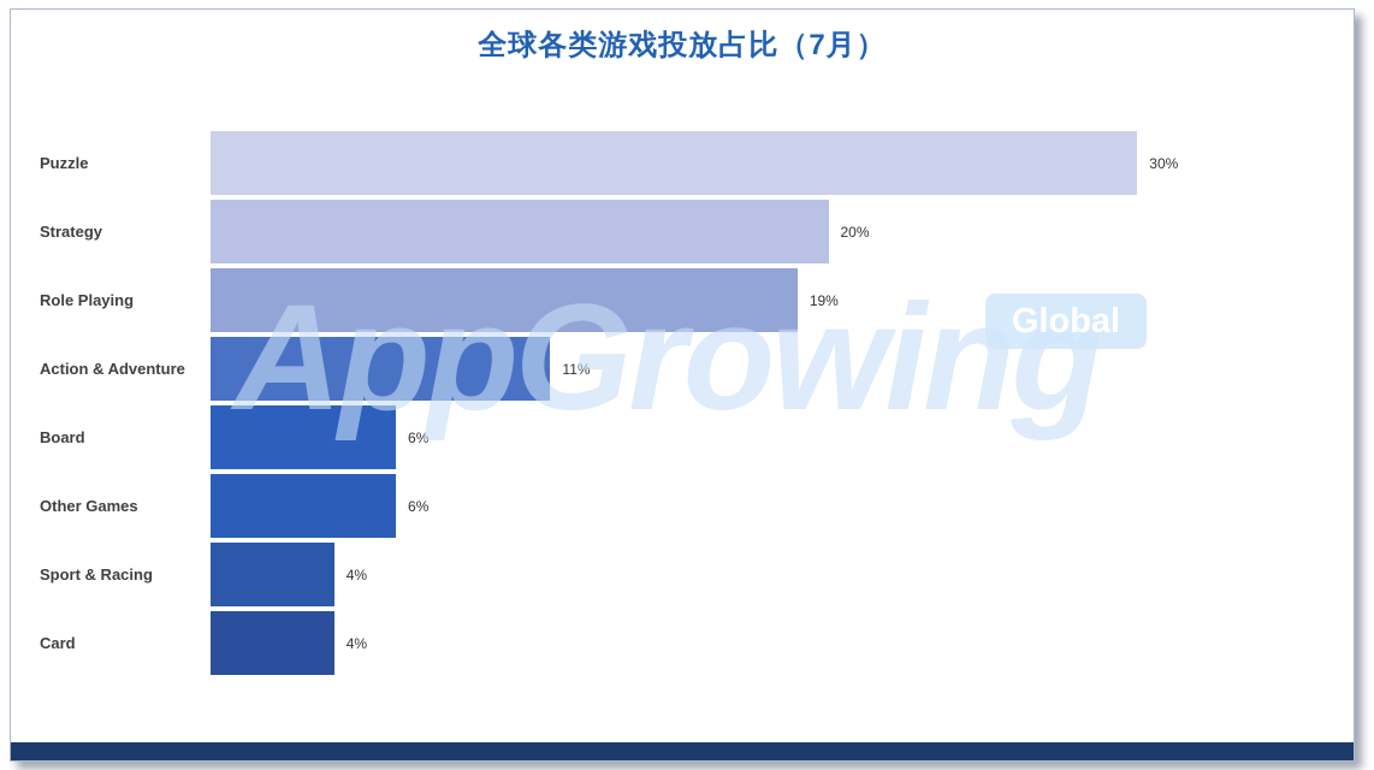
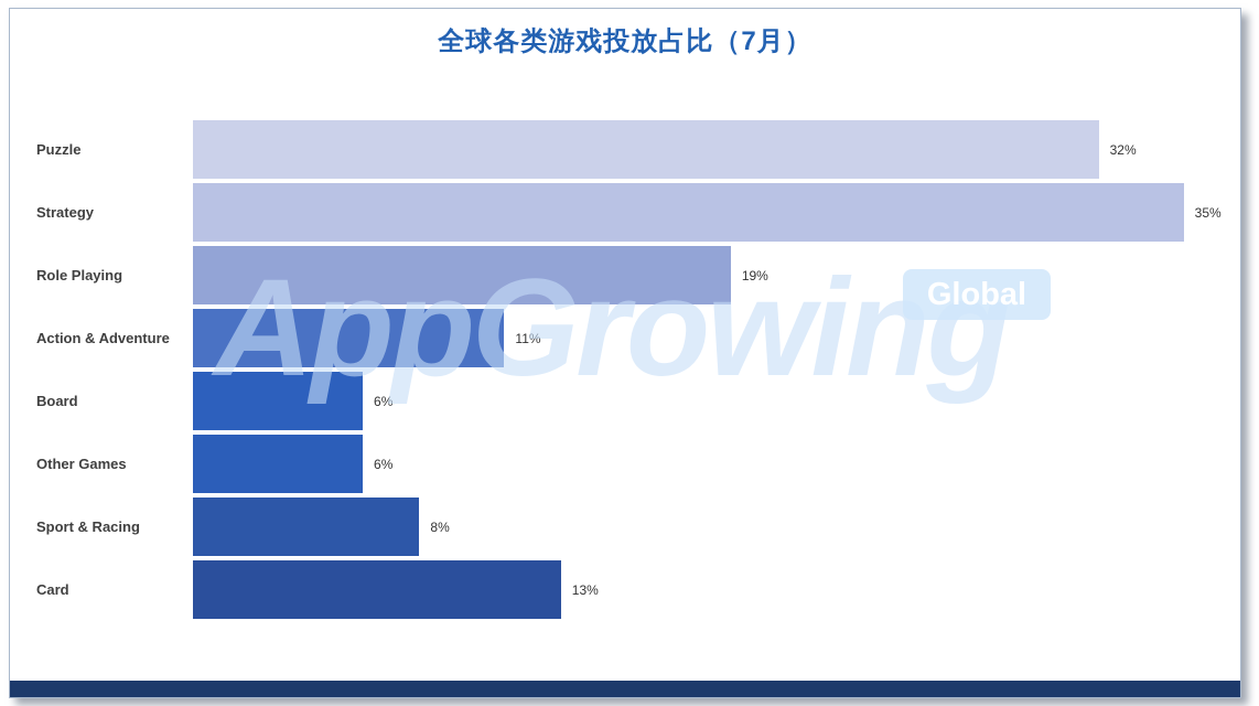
Puzzle: 30% -> 32%
Strategy: 20% -> 35%
Sport & Racing: 4% -> 8%
Card: 4% -> 13%
